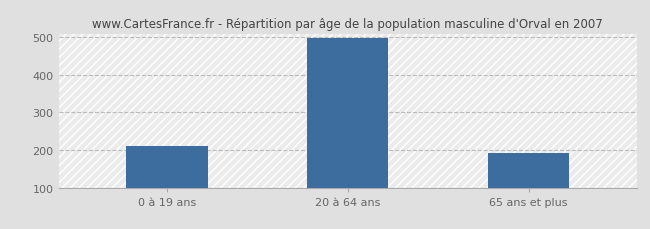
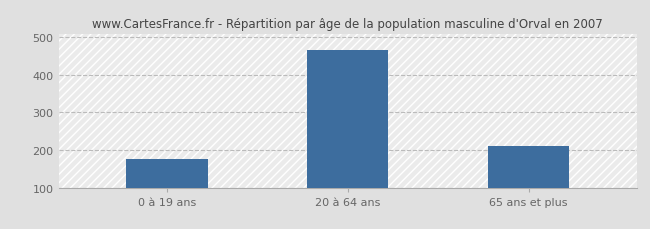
0 à 19 ans: 210 -> 175
20 à 64 ans: 497 -> 465
65 ans et plus: 192 -> 210
